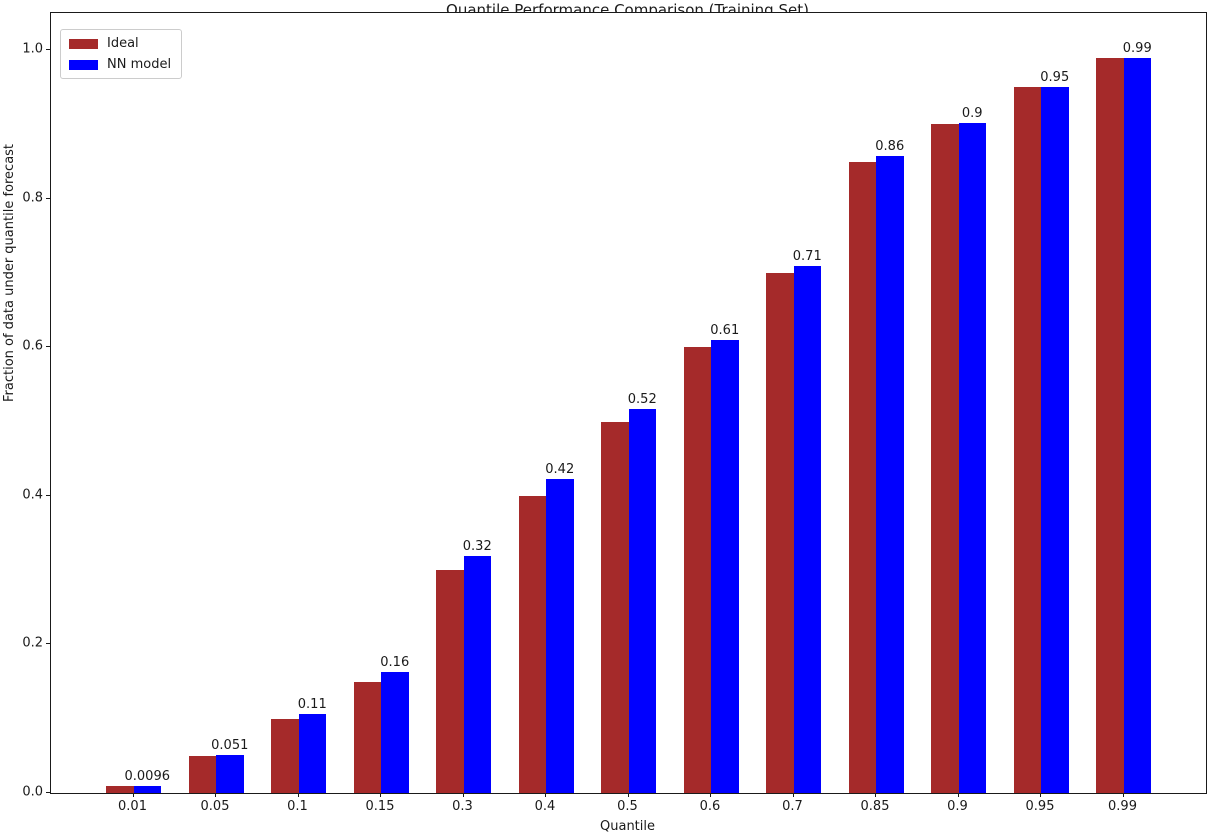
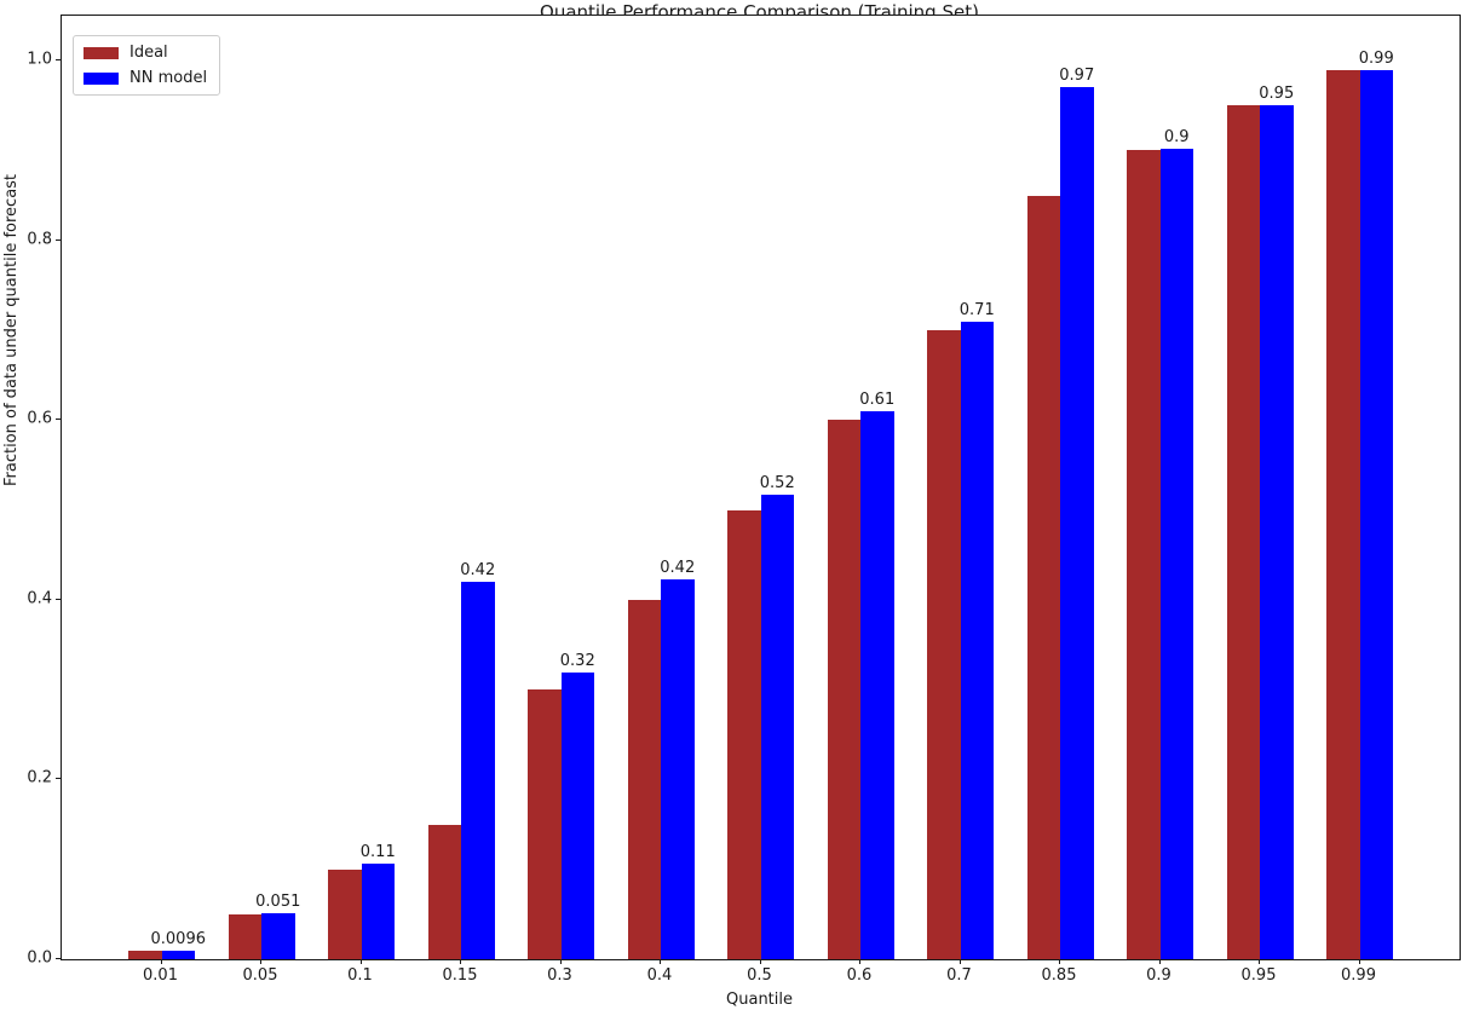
NN model/0.15: 0.16 -> 0.42
NN model/0.85: 0.86 -> 0.97
